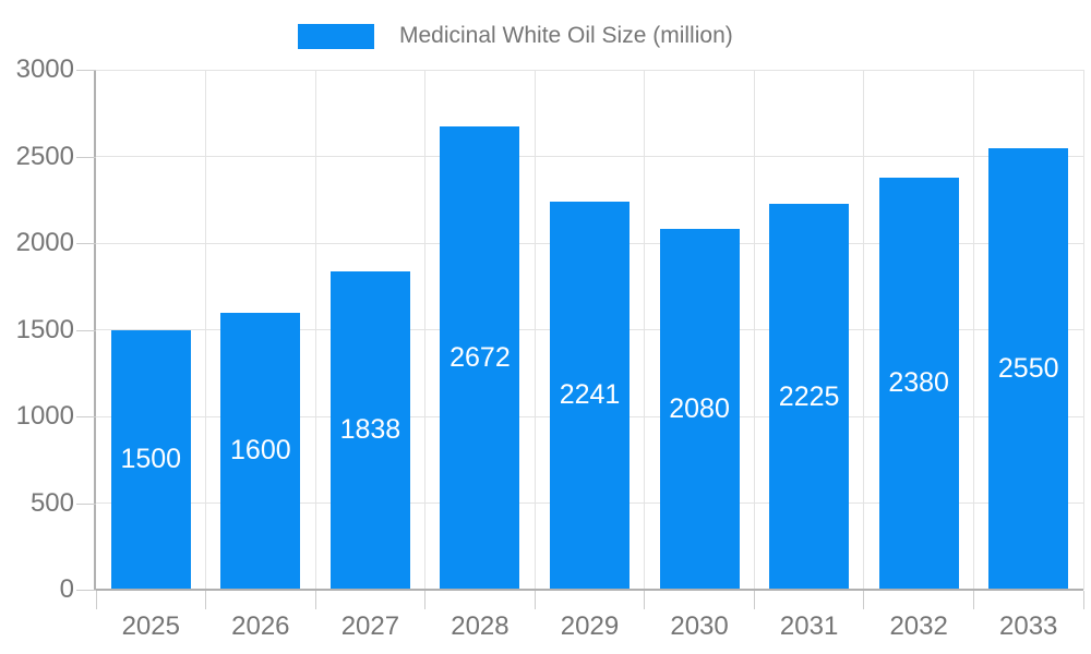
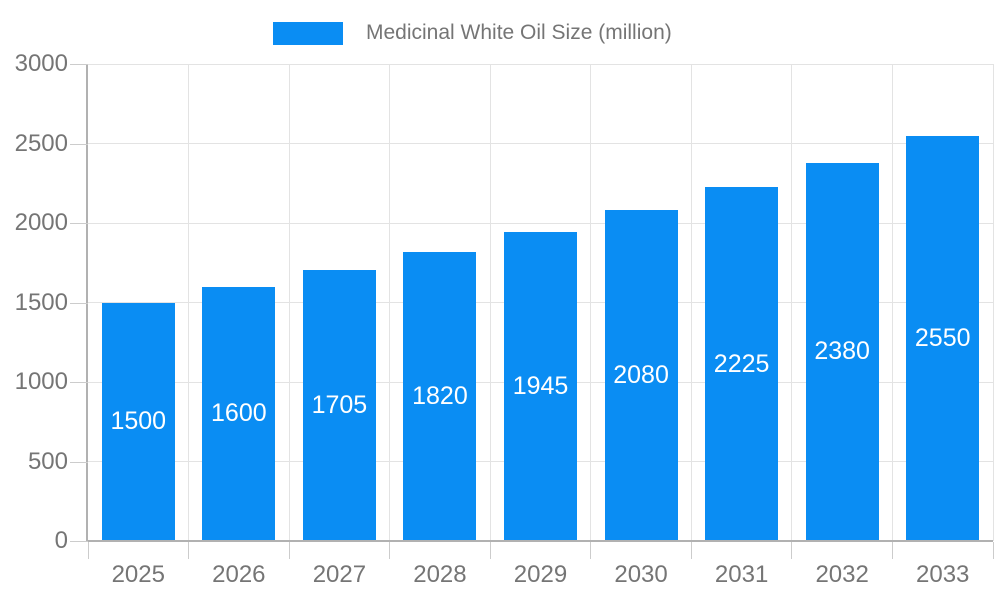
2027: 1838 -> 1705
2028: 2672 -> 1820
2029: 2241 -> 1945
